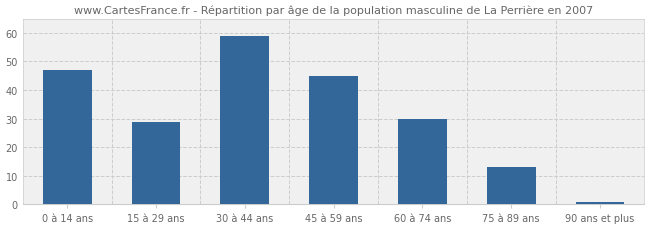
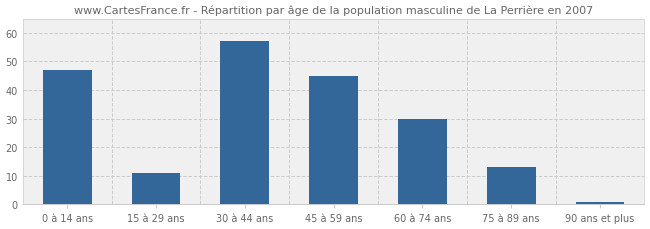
15 à 29 ans: 29 -> 11
30 à 44 ans: 59 -> 57
